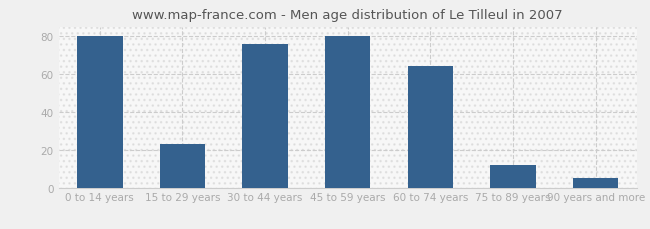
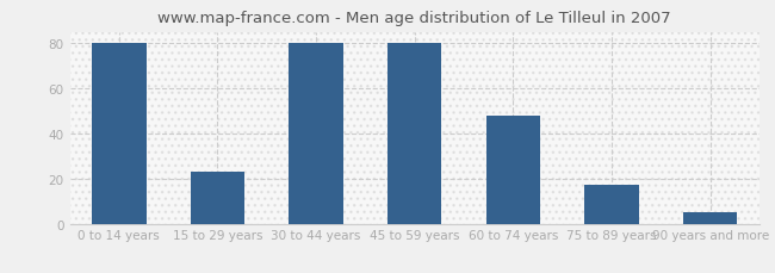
30 to 44 years: 76 -> 80
60 to 74 years: 64 -> 48
75 to 89 years: 12 -> 17
